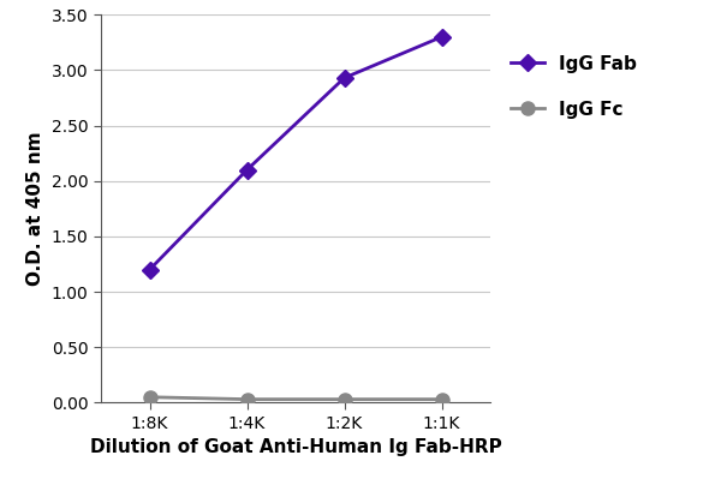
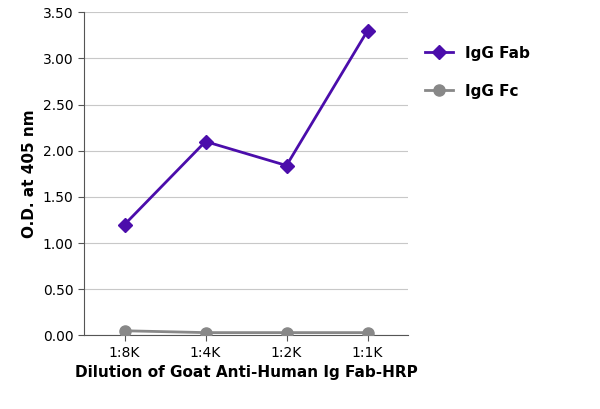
IgG Fab/1:2K: 2.93 -> 1.84
